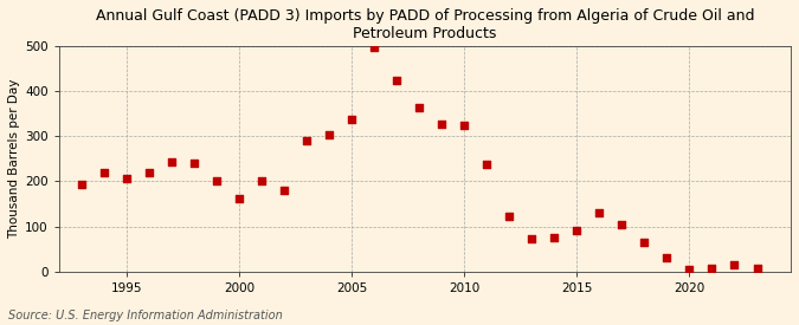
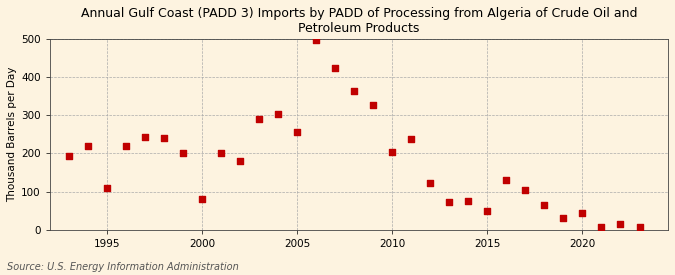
1995: 207 -> 110
2000: 162 -> 80
2005: 338 -> 255
2010: 325 -> 205
2015: 90 -> 50
2020: 4 -> 45
